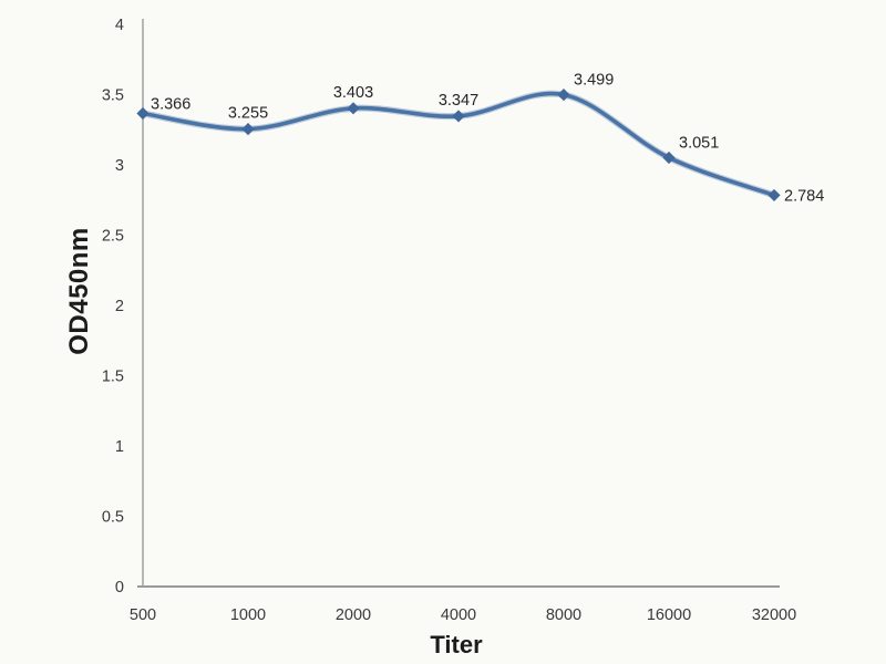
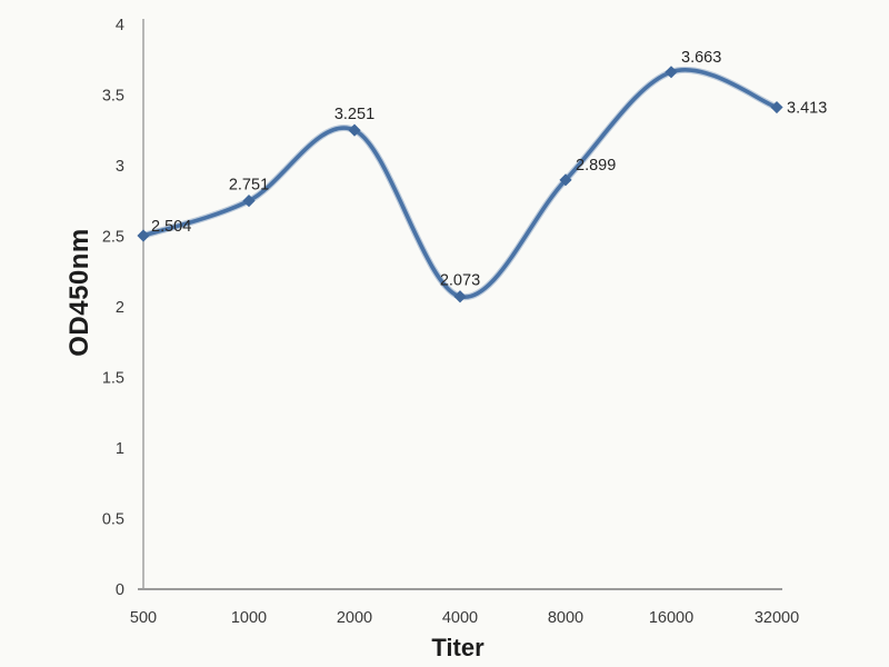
500: 3.366 -> 2.504
1000: 3.255 -> 2.751
2000: 3.403 -> 3.251
4000: 3.347 -> 2.073
8000: 3.499 -> 2.899
16000: 3.051 -> 3.663
32000: 2.784 -> 3.413
